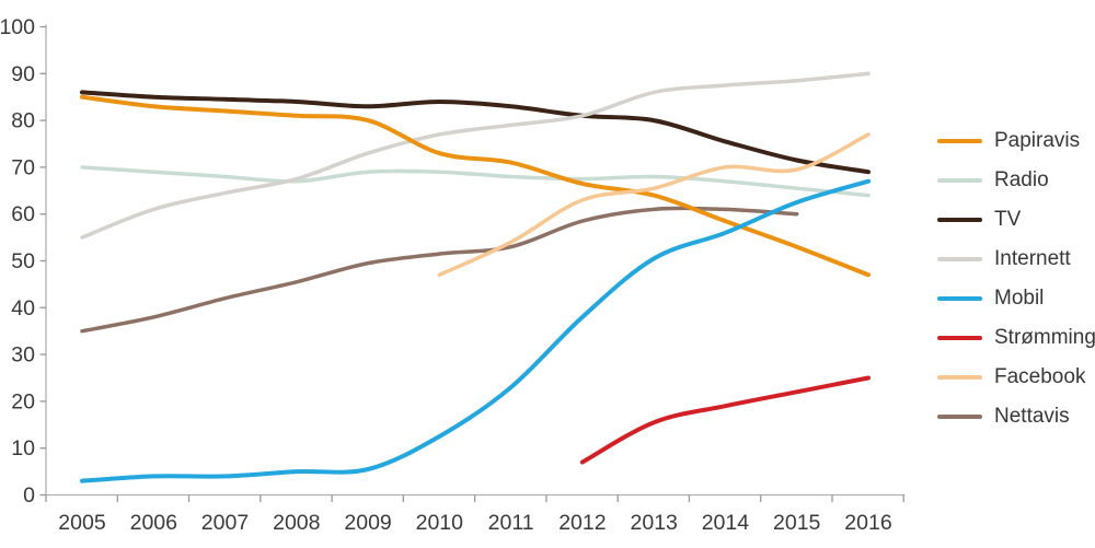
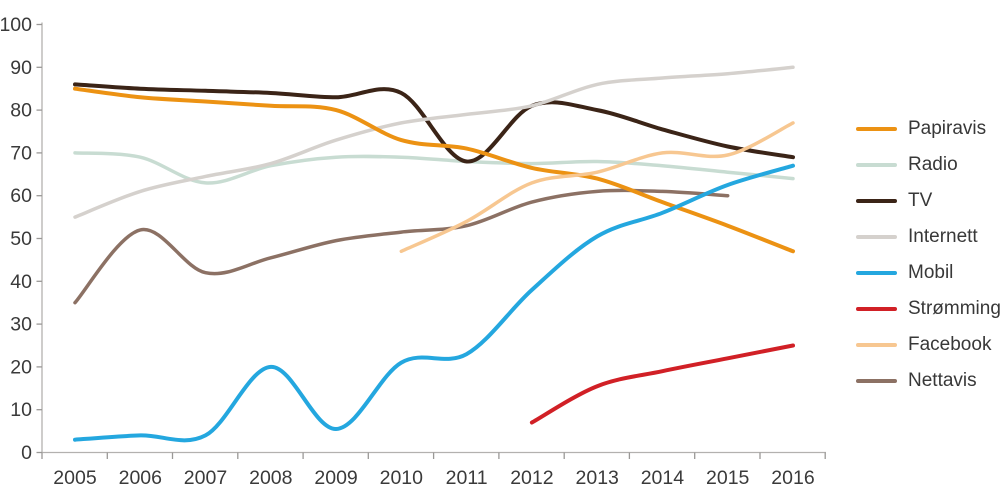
Nettavis/2006: 38 -> 52
Radio/2007: 68 -> 63
Mobil/2008: 5 -> 20
Mobil/2010: 12 -> 21
TV/2011: 83 -> 68
